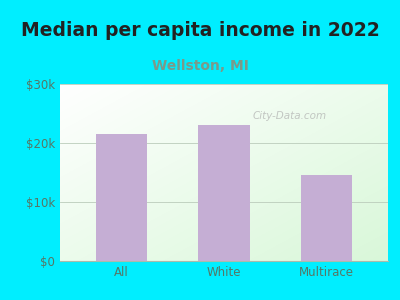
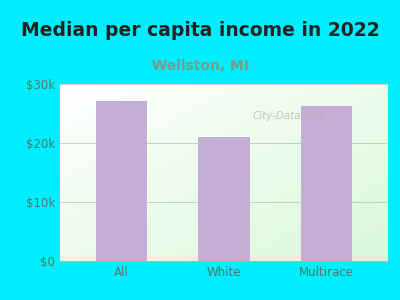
All: $21.5k -> $27.2k
White: $23.0k -> $21.0k
Multirace: $14.5k -> $26.2k
